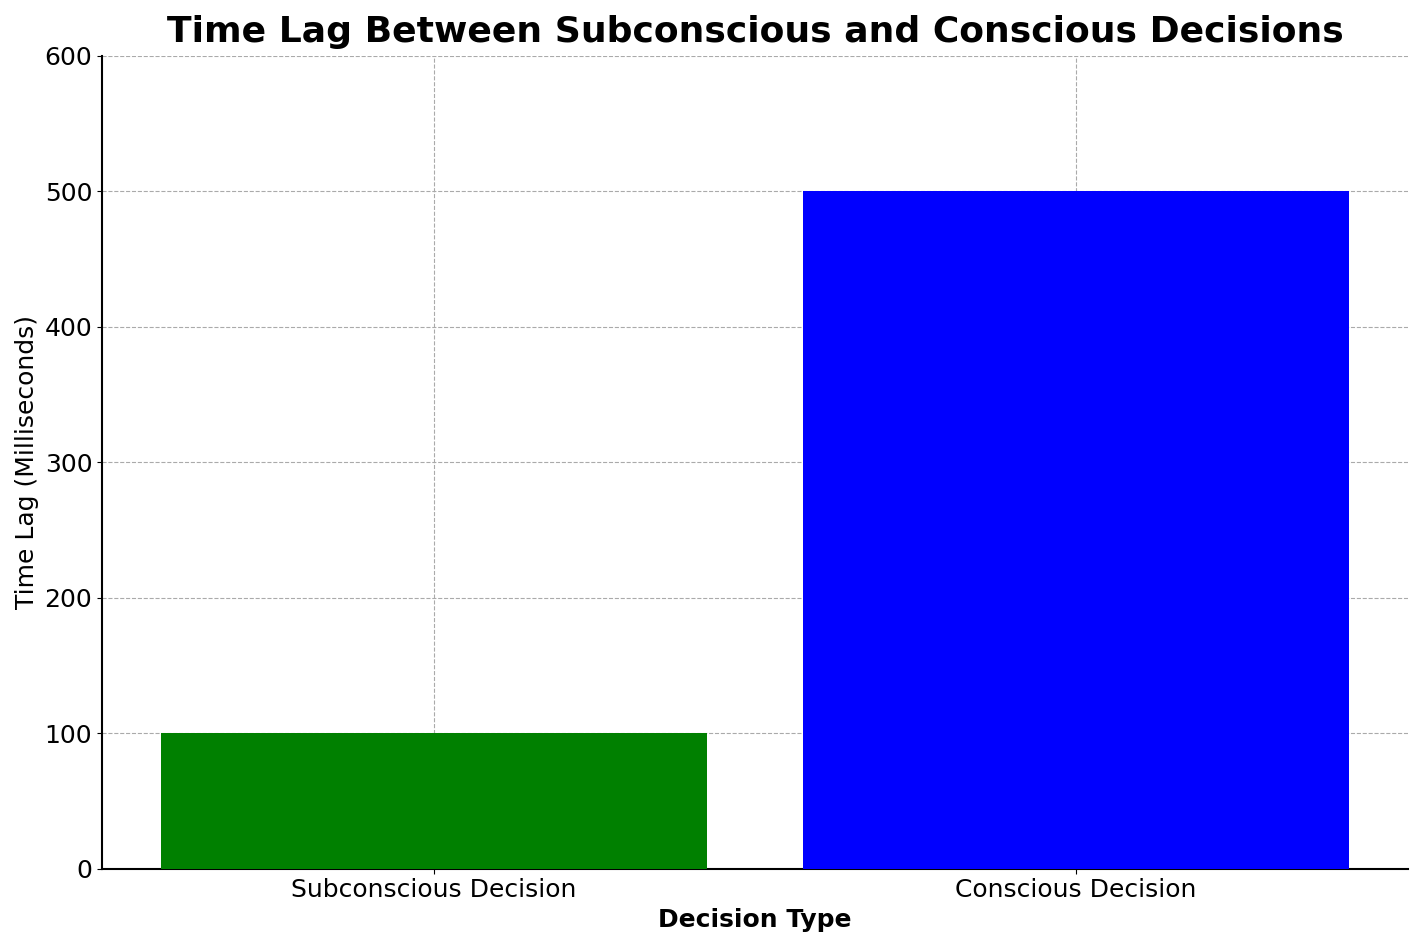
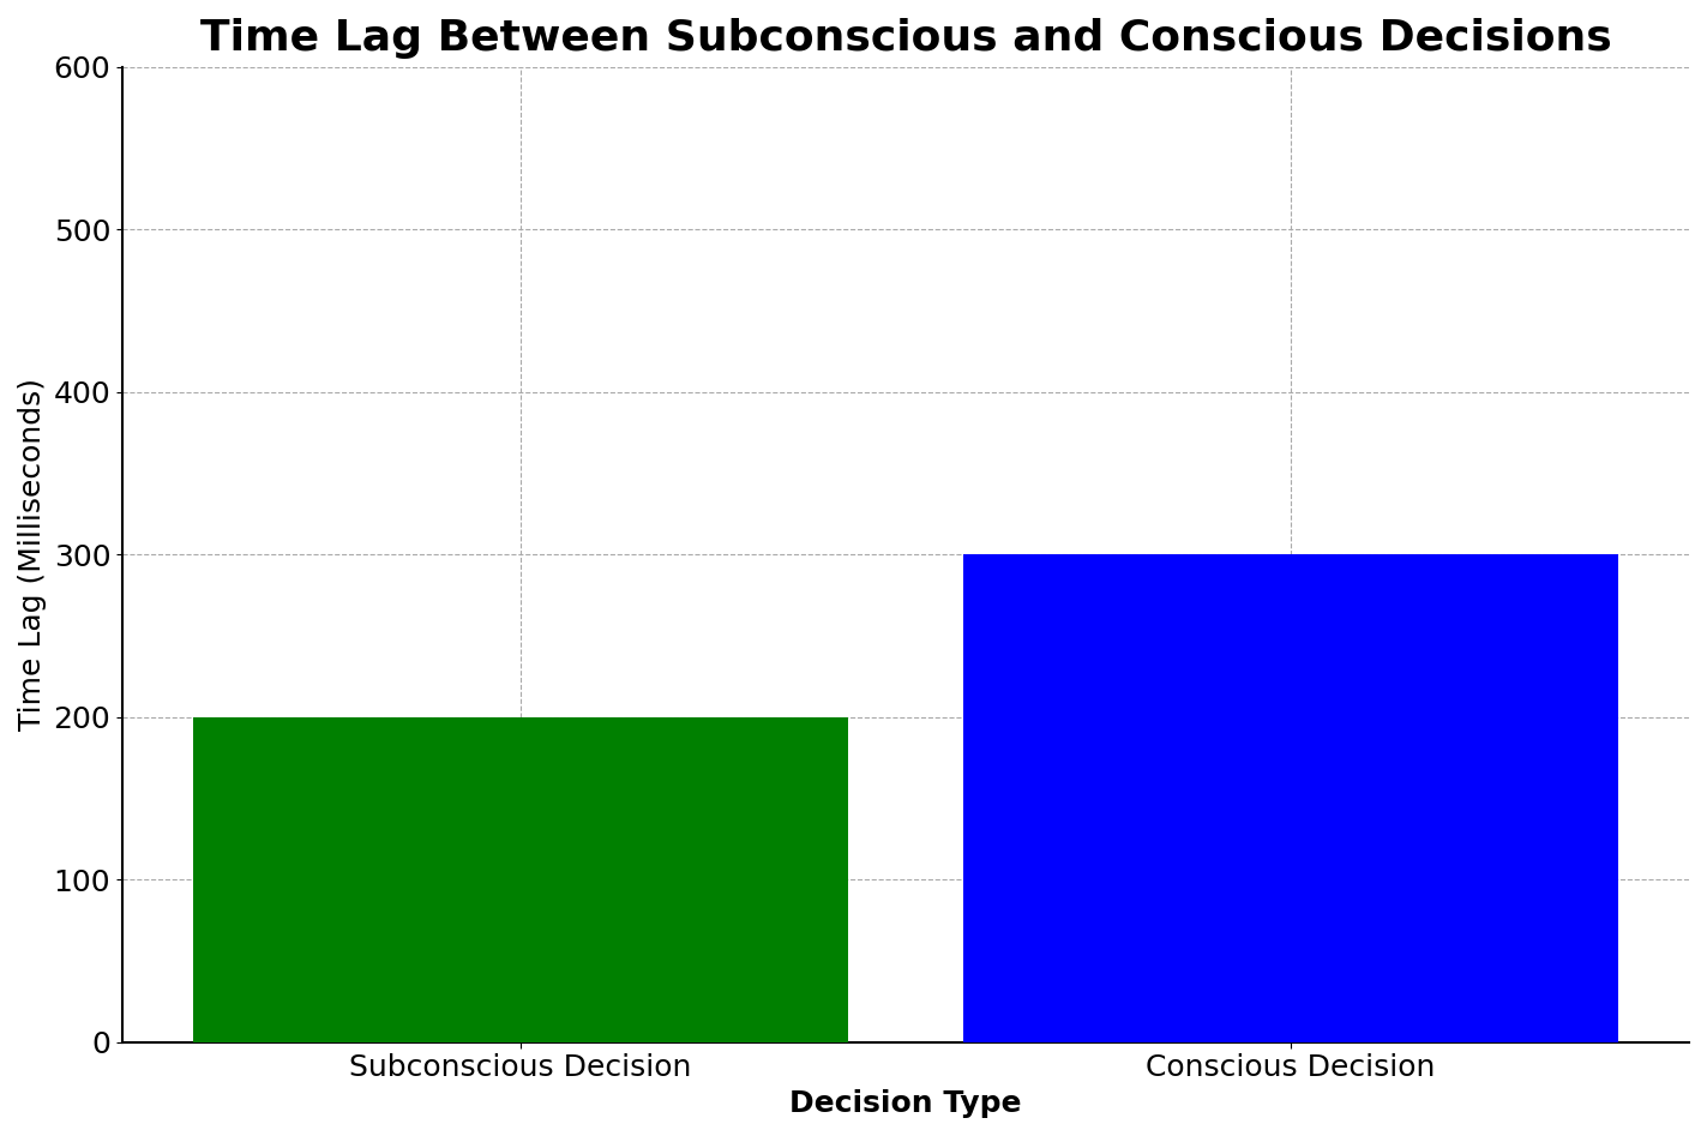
Subconscious Decision: 100 -> 200
Conscious Decision: 500 -> 300
